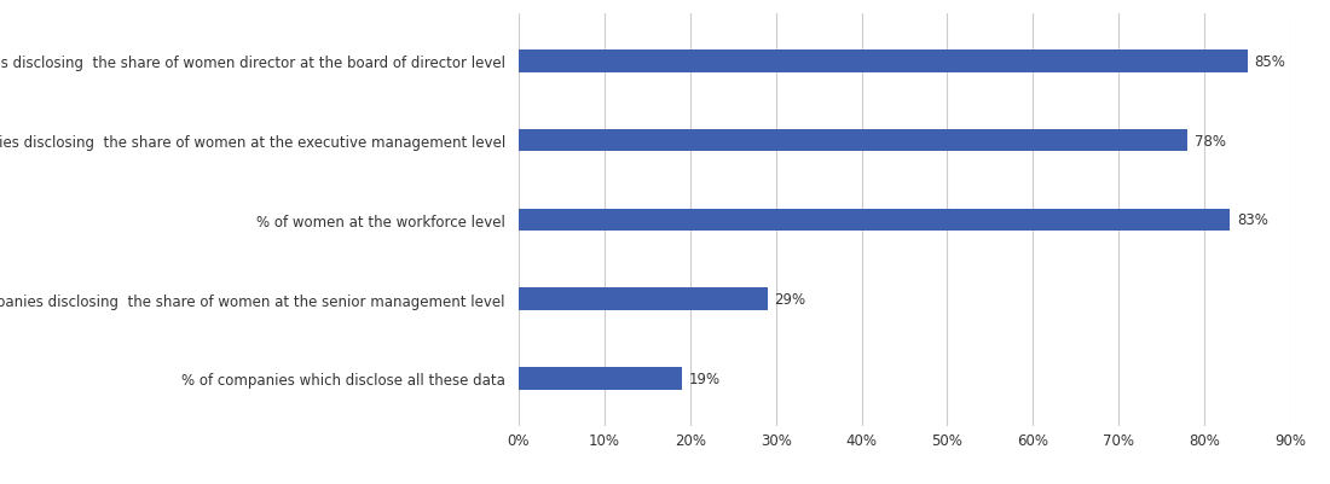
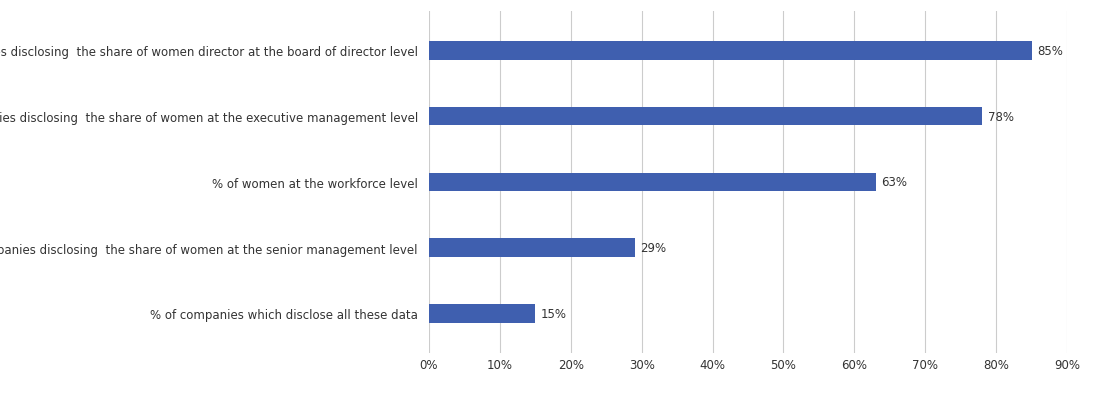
% of women at the workforce level: 83% -> 63%
% of companies which disclose all these data: 19% -> 15%
